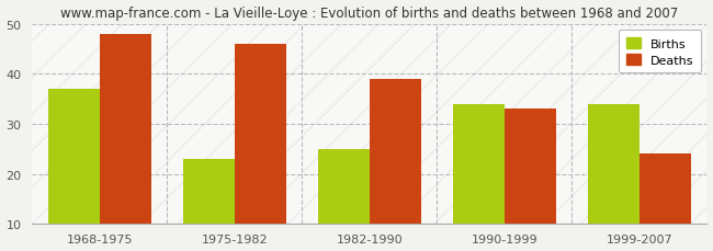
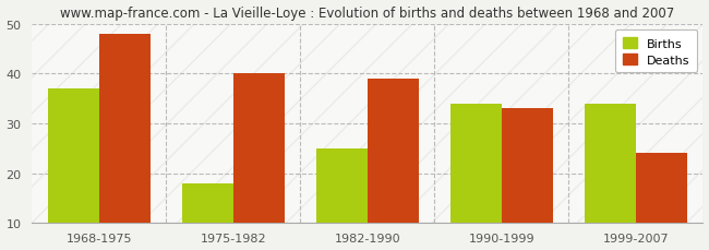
Births/1975-1982: 23 -> 18
Deaths/1975-1982: 46 -> 40
